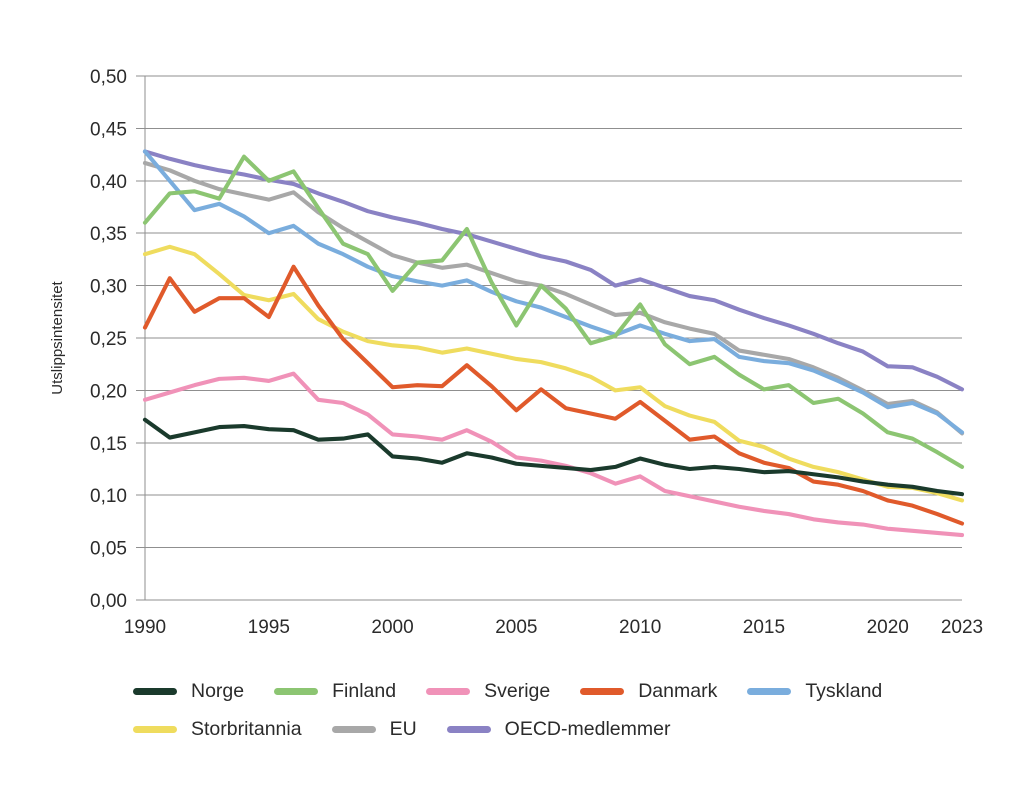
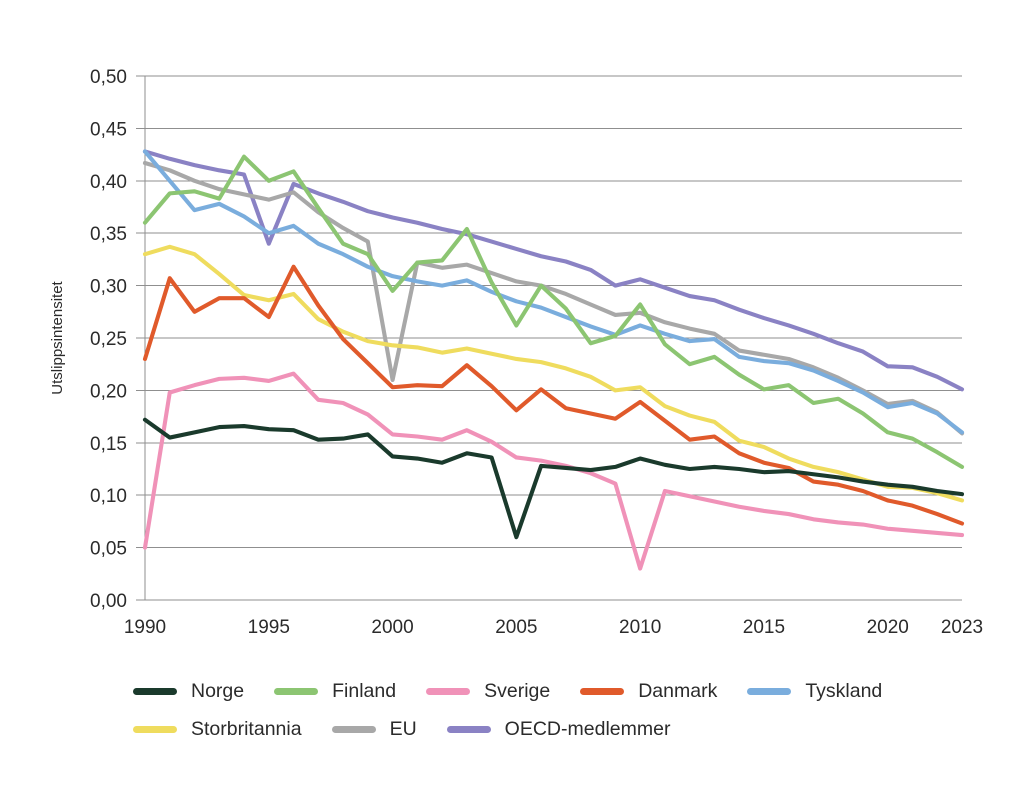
Sverige/1990: 0,19 -> 0,05
Danmark/1990: 0,26 -> 0,23
OECD-medlemmer/1995: 0,40 -> 0,34
EU/2000: 0,33 -> 0,21
Norge/2005: 0,13 -> 0,06
Sverige/2010: 0,12 -> 0,03
